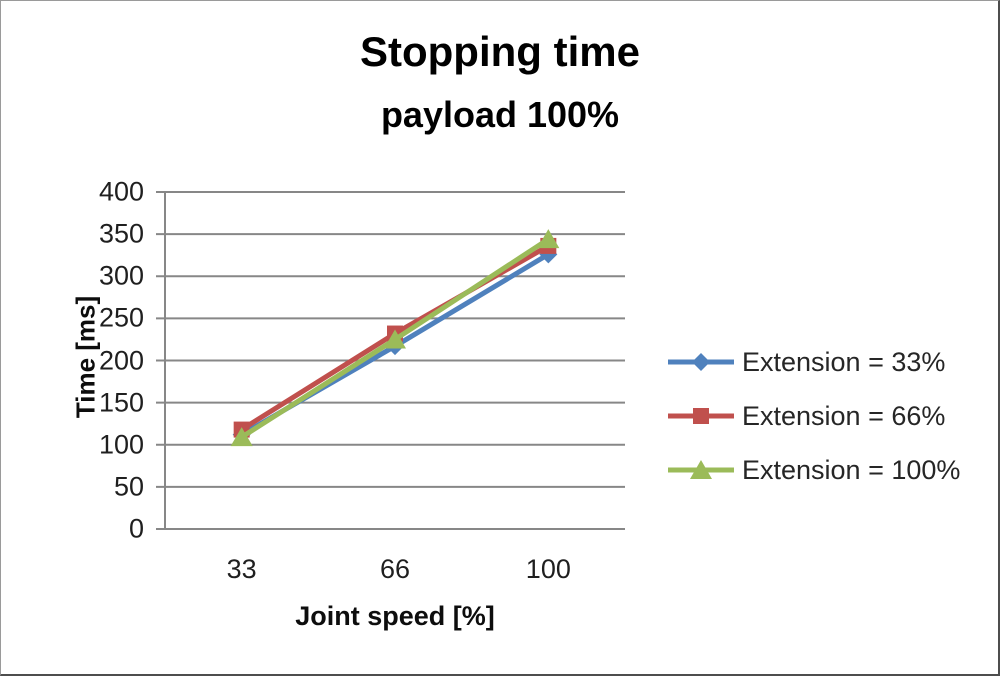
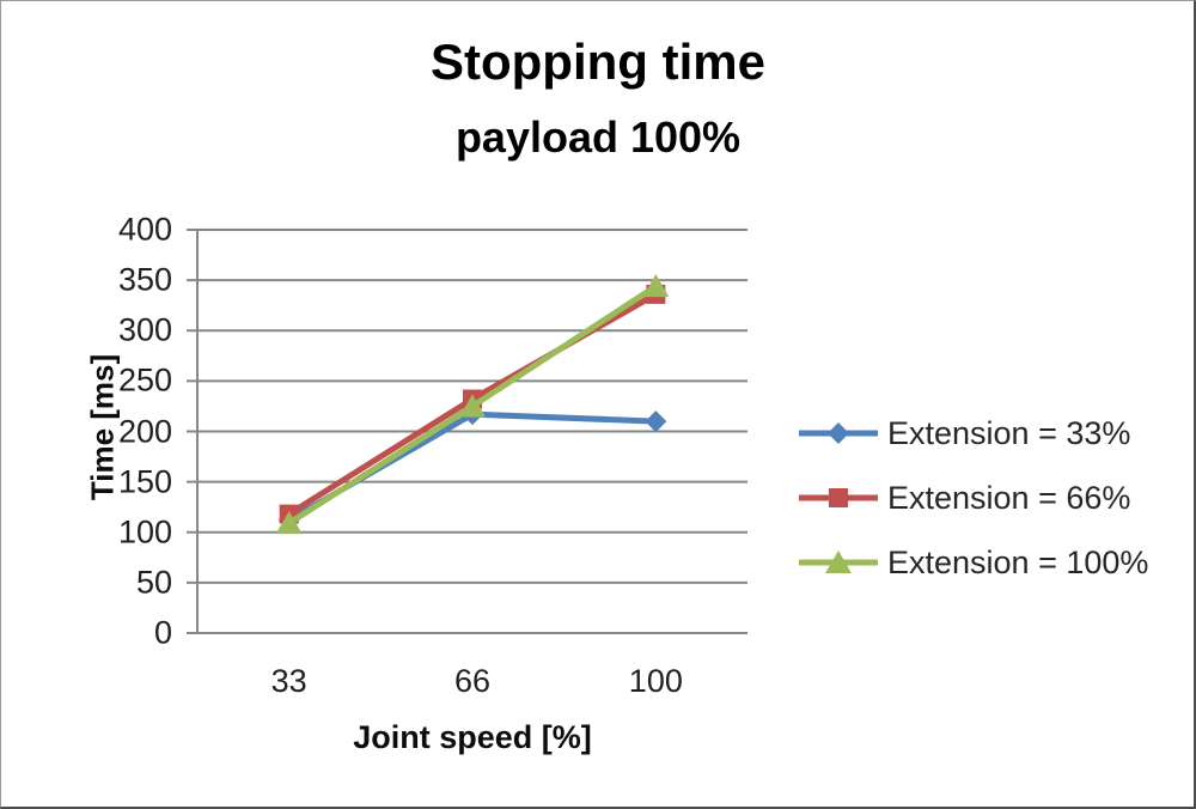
Extension = 33%/100: 330 -> 210
